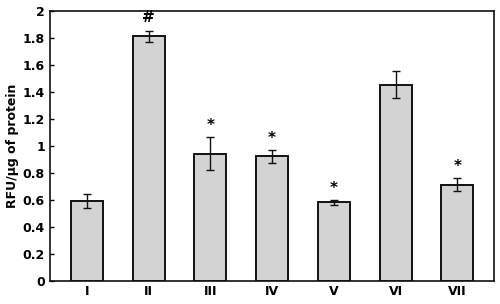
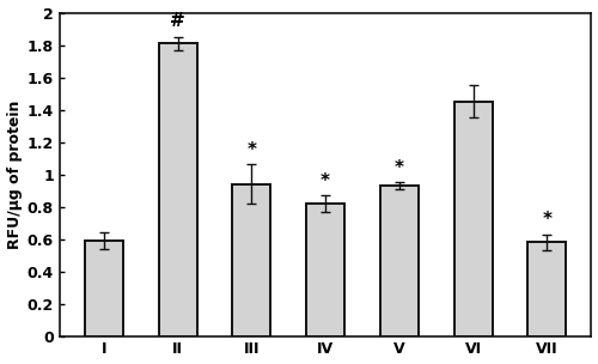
IV: 0.92 -> 0.82
V: 0.58 -> 0.93
VII: 0.71 -> 0.58
